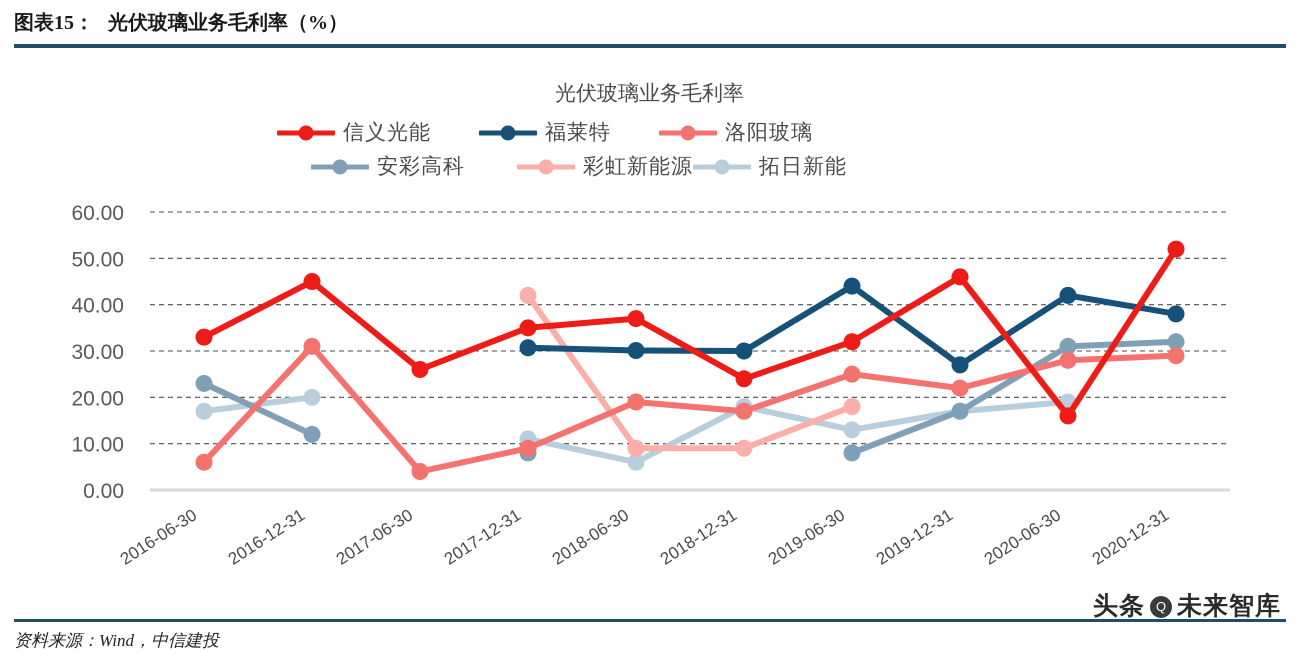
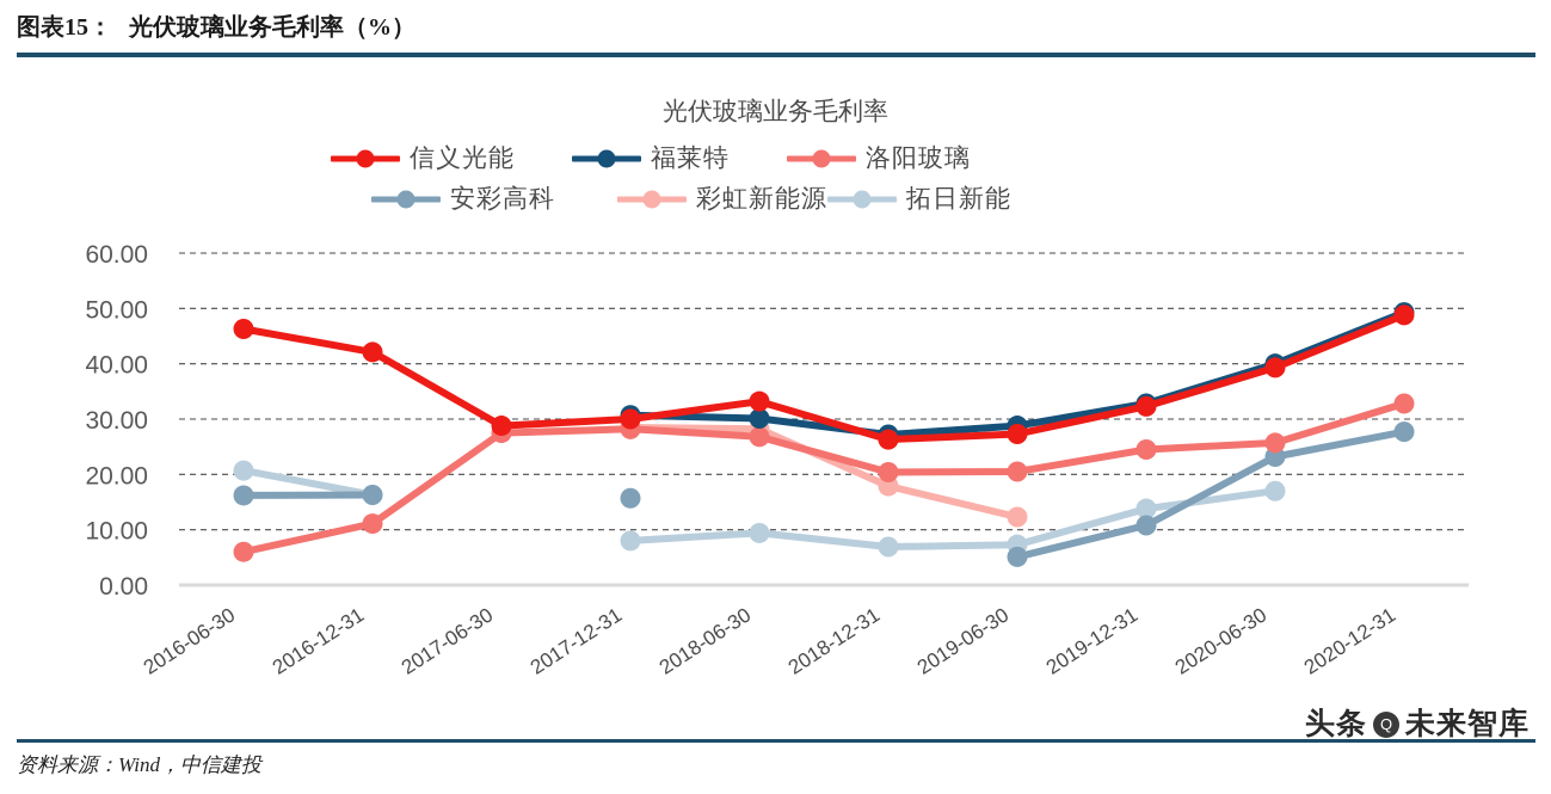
信义光能/2016-06-30: 33 -> 46
安彩高科/2016-06-30: 23 -> 16
拓日新能/2016-06-30: 17 -> 21
信义光能/2016-12-31: 45 -> 42
洛阳玻璃/2016-12-31: 31 -> 11
安彩高科/2016-12-31: 12 -> 16
拓日新能/2016-12-31: 20 -> 16
信义光能/2017-06-30: 26 -> 29
洛阳玻璃/2017-06-30: 4 -> 28
信义光能/2017-12-31: 35 -> 30
洛阳玻璃/2017-12-31: 9 -> 28
安彩高科/2017-12-31: 8 -> 16
彩虹新能源/2017-12-31: 42 -> 28
拓日新能/2017-12-31: 11 -> 8
信义光能/2018-06-30: 37 -> 33
洛阳玻璃/2018-06-30: 19 -> 27
彩虹新能源/2018-06-30: 9 -> 28
拓日新能/2018-06-30: 6 -> 9
信义光能/2018-12-31: 24 -> 26
福莱特/2018-12-31: 30 -> 27
洛阳玻璃/2018-12-31: 17 -> 20
彩虹新能源/2018-12-31: 9 -> 18
拓日新能/2018-12-31: 18 -> 7
信义光能/2019-06-30: 32 -> 27
福莱特/2019-06-30: 44 -> 29
洛阳玻璃/2019-06-30: 25 -> 20
安彩高科/2019-06-30: 8 -> 5
彩虹新能源/2019-06-30: 18 -> 12
拓日新能/2019-06-30: 13 -> 7
信义光能/2019-12-31: 46 -> 32
福莱特/2019-12-31: 27 -> 33
洛阳玻璃/2019-12-31: 22 -> 24
安彩高科/2019-12-31: 17 -> 11
拓日新能/2019-12-31: 17 -> 14
信义光能/2020-06-30: 16 -> 39
福莱特/2020-06-30: 42 -> 40
洛阳玻璃/2020-06-30: 28 -> 26
安彩高科/2020-06-30: 31 -> 23
拓日新能/2020-06-30: 19 -> 17
信义光能/2020-12-31: 52 -> 49
福莱特/2020-12-31: 38 -> 49
洛阳玻璃/2020-12-31: 29 -> 33
安彩高科/2020-12-31: 32 -> 28
